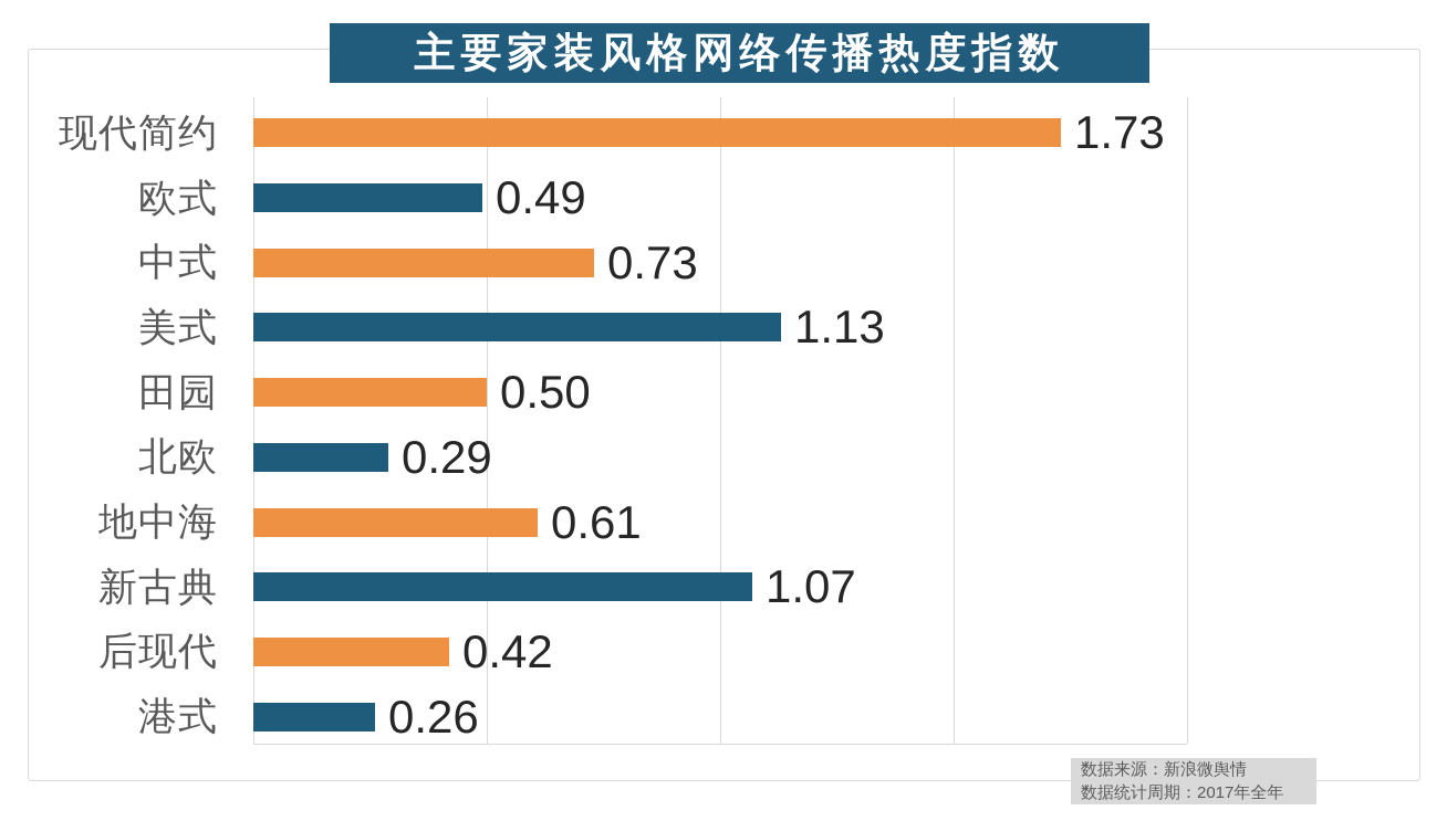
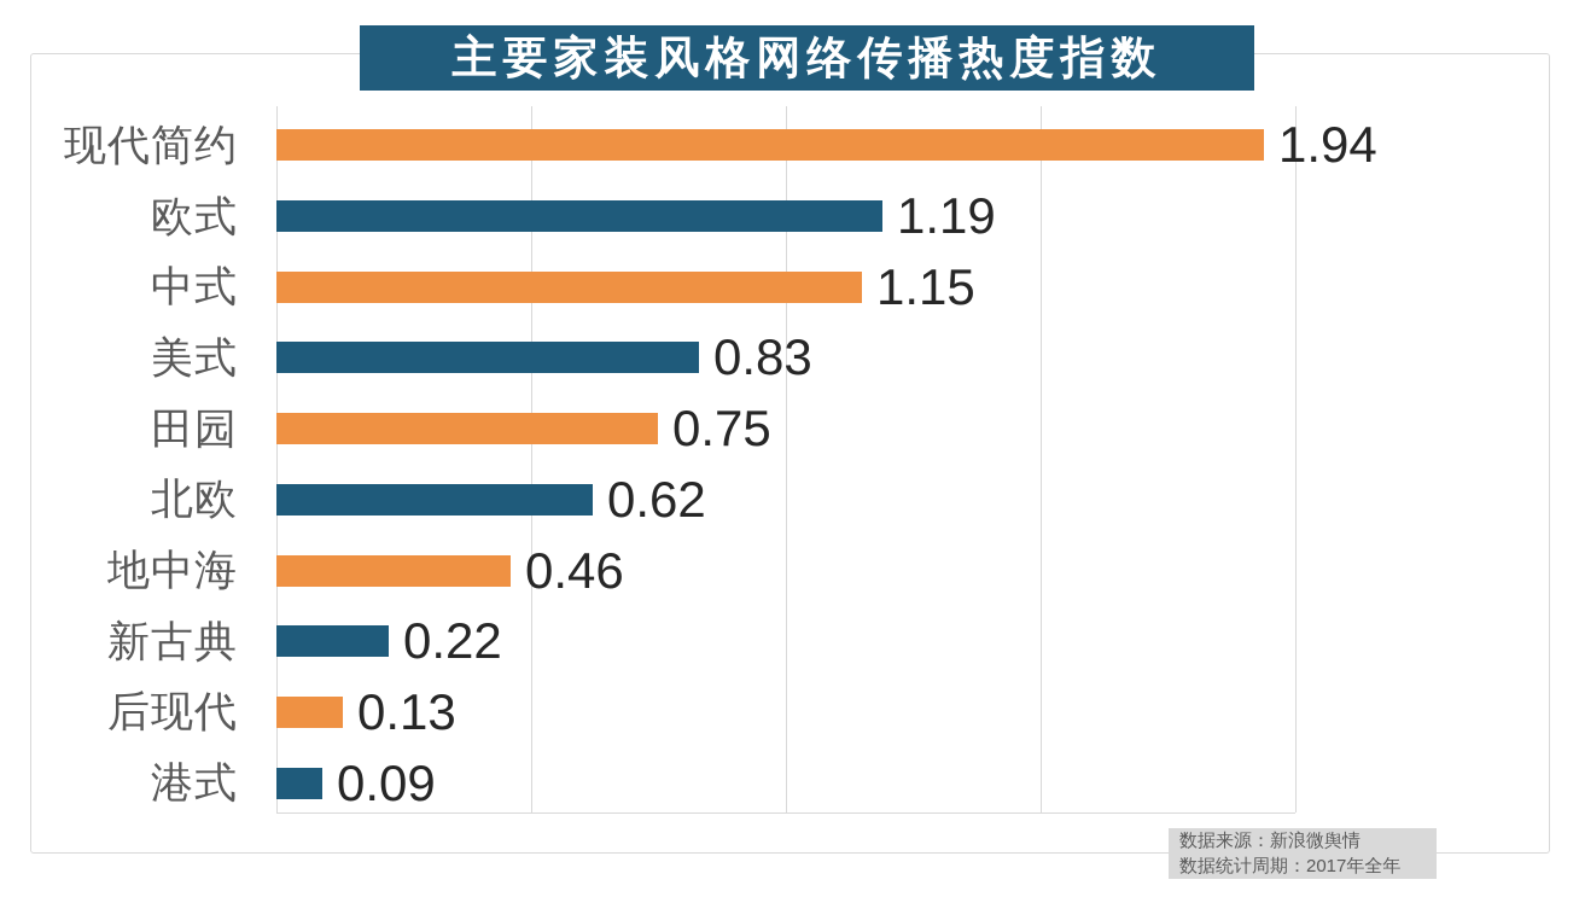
现代简约: 1.73 -> 1.94
欧式: 0.49 -> 1.19
中式: 0.73 -> 1.15
美式: 1.13 -> 0.83
田园: 0.50 -> 0.75
北欧: 0.29 -> 0.62
地中海: 0.61 -> 0.46
新古典: 1.07 -> 0.22
后现代: 0.42 -> 0.13
港式: 0.26 -> 0.09
